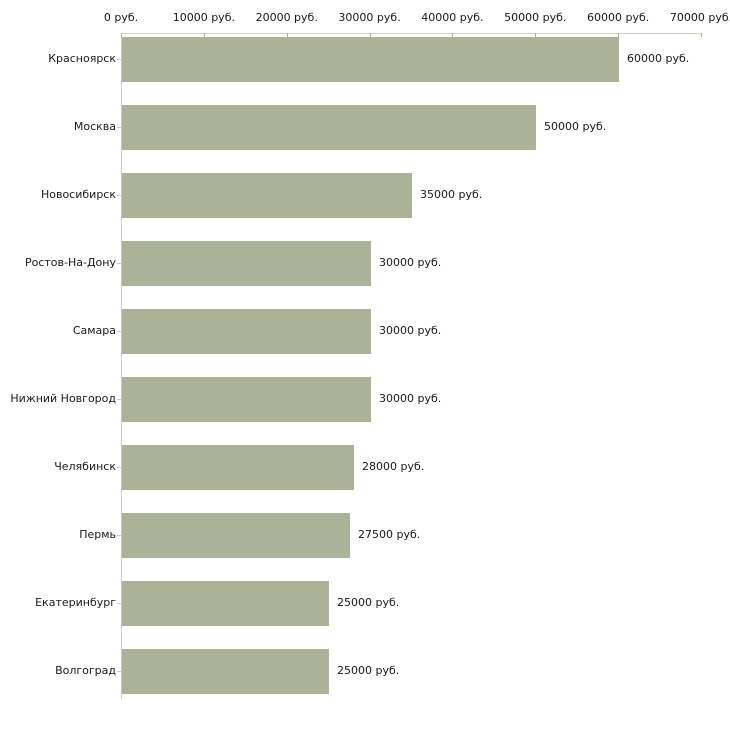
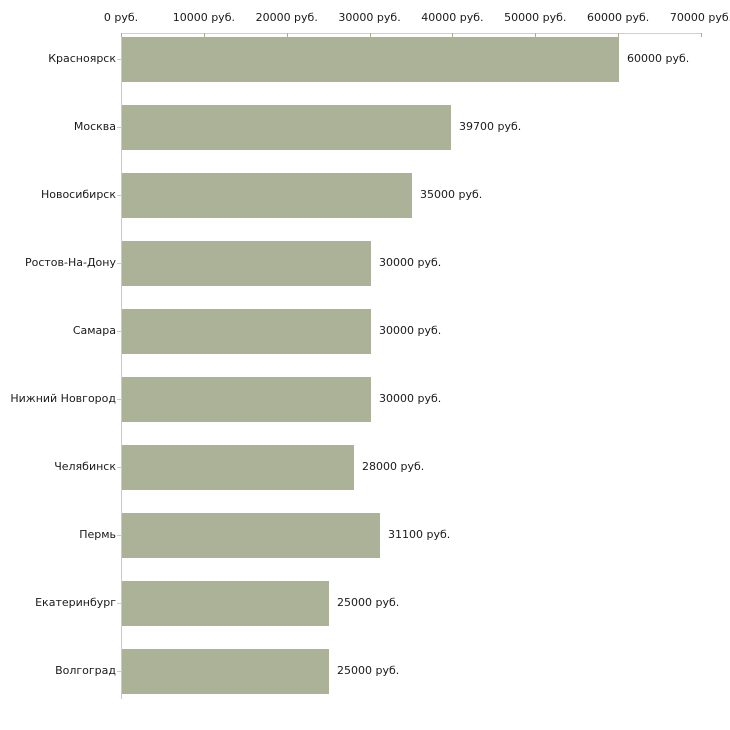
Москва: 50000 -> 39700
Пермь: 27500 -> 31100
